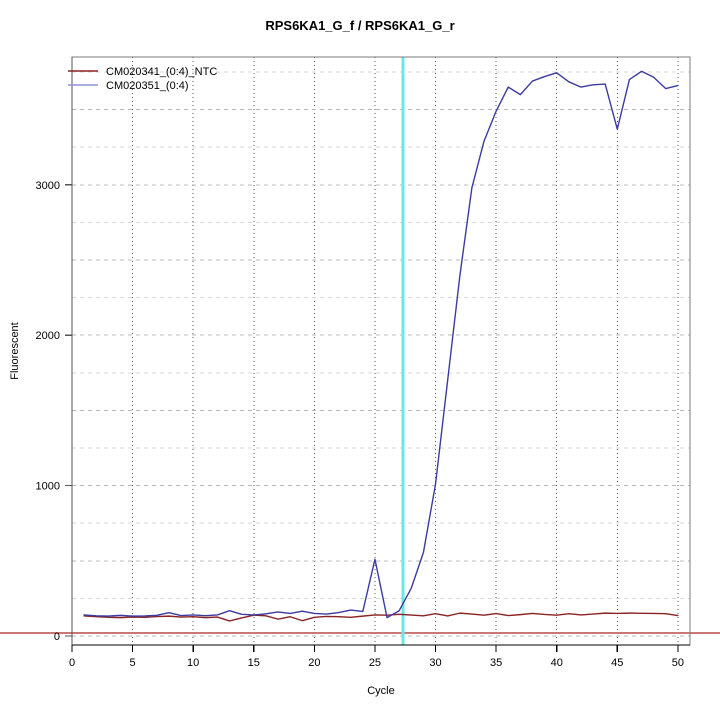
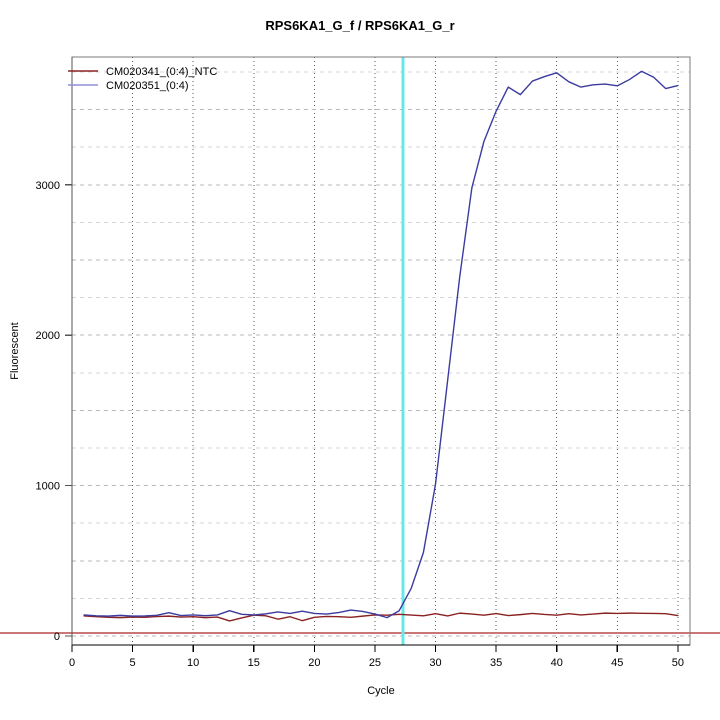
CM020351_(0:4)/25: 510 -> 150
CM020351_(0:4)/45: 3370 -> 3660
